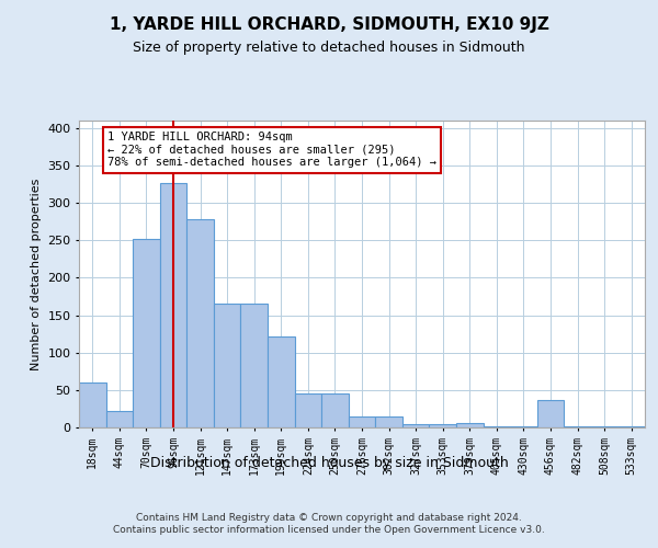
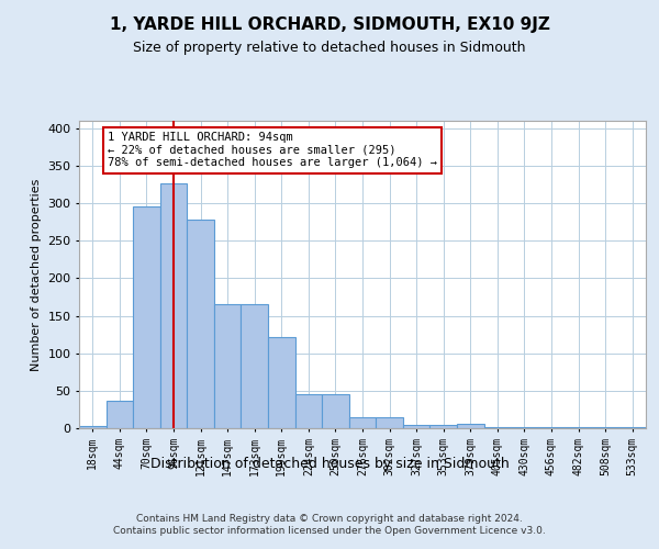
18sqm: 60 -> 3
44sqm: 22 -> 37
70sqm: 252 -> 296
456sqm: 36 -> 2
